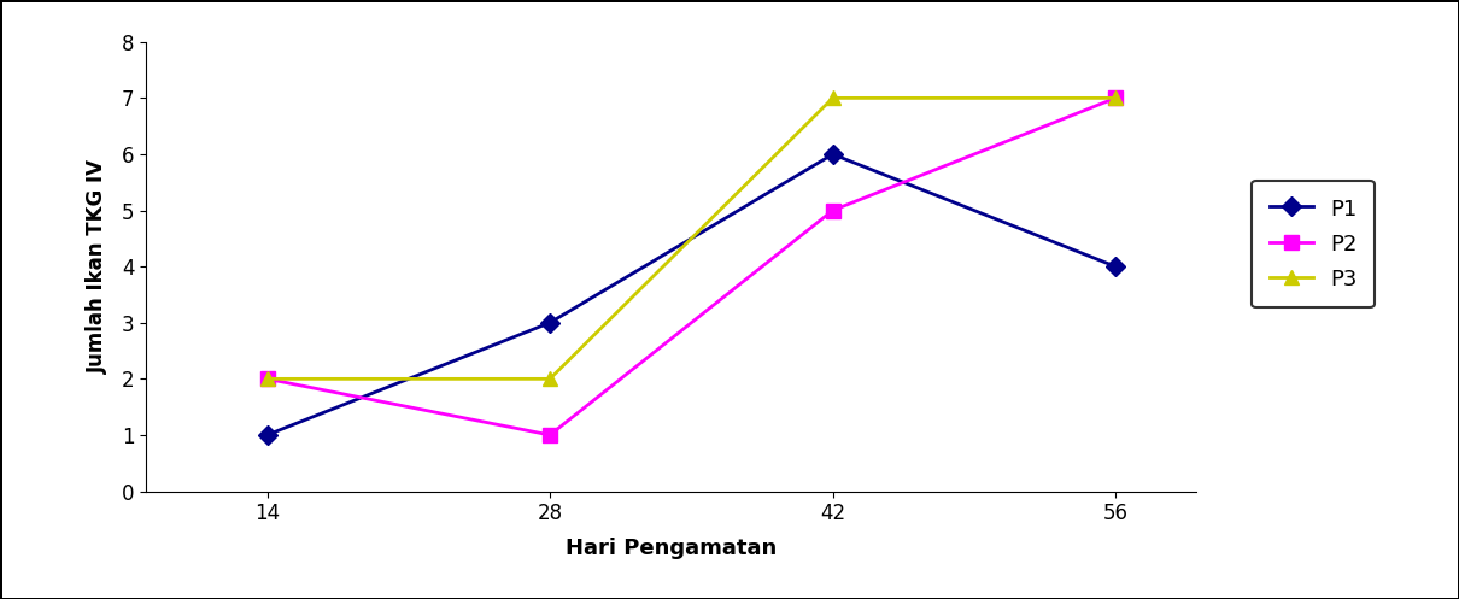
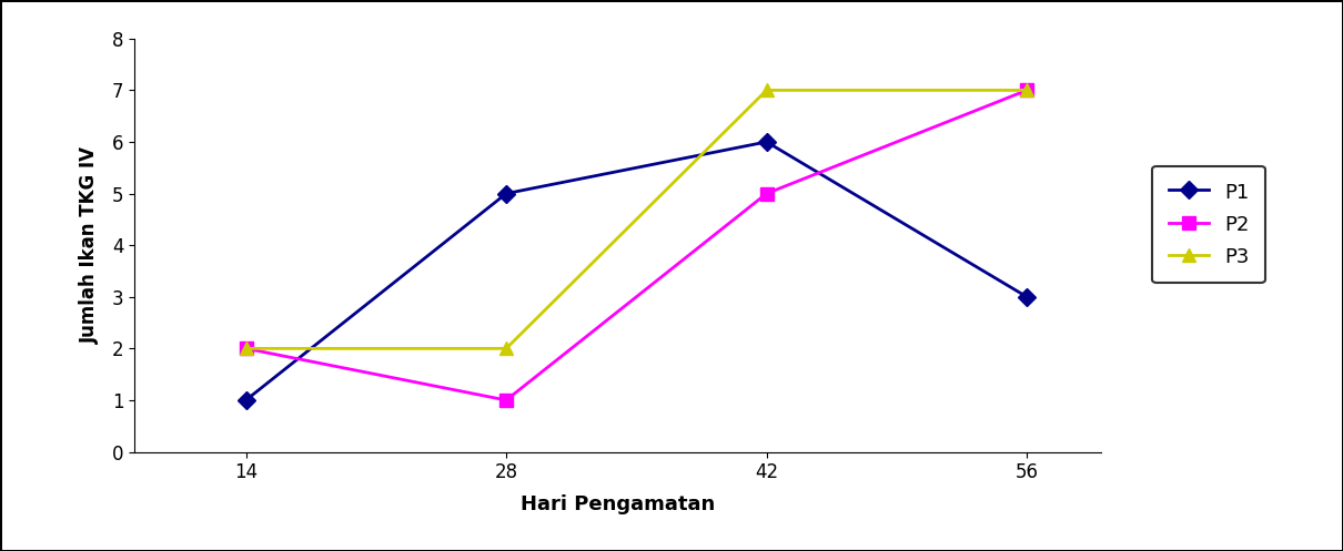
P1/28: 3 -> 5
P1/56: 4 -> 3
